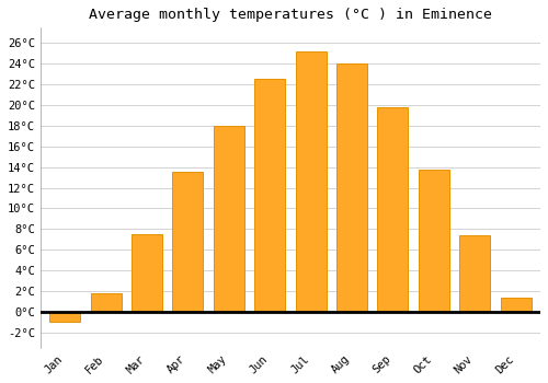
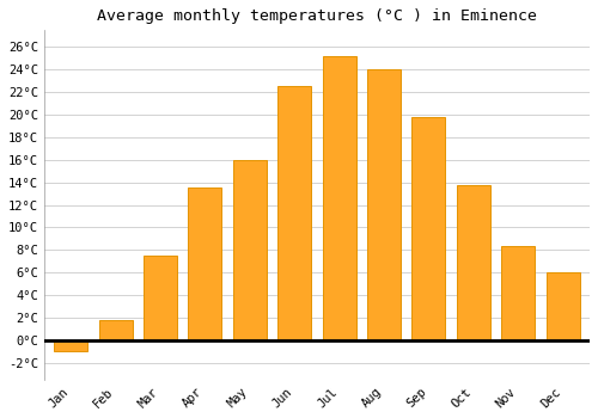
May: 18.0°C -> 16.0°C
Nov: 7.4°C -> 8.4°C
Dec: 1.4°C -> 6.0°C
